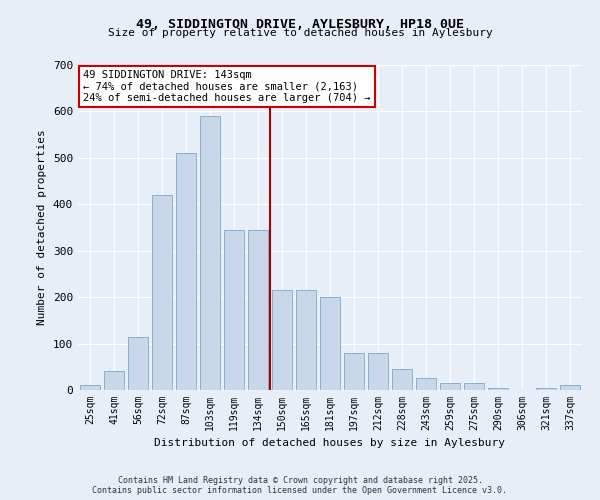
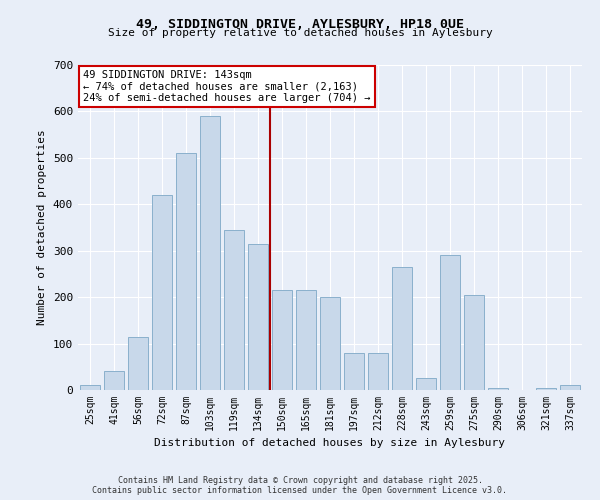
134sqm: 345 -> 315
228sqm: 45 -> 265
259sqm: 15 -> 290
275sqm: 15 -> 205
